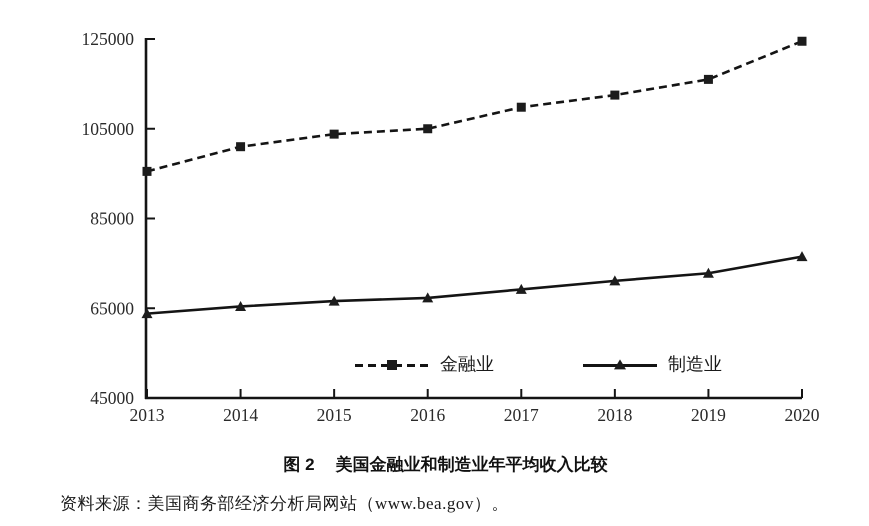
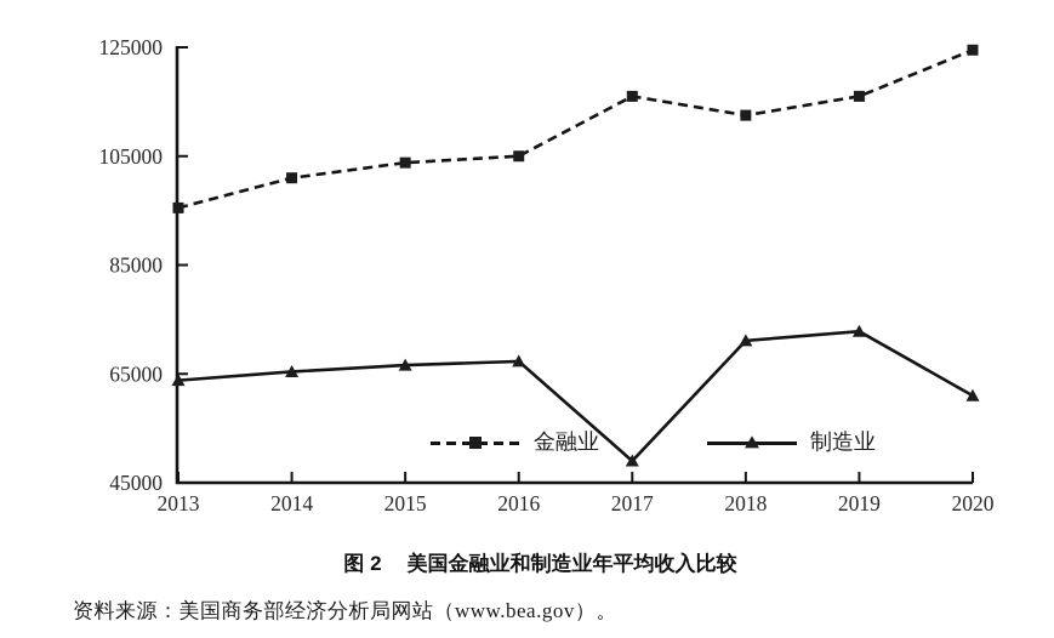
金融业/2017: 110000 -> 116000
制造业/2017: 69000 -> 49000
制造业/2020: 76000 -> 61000
